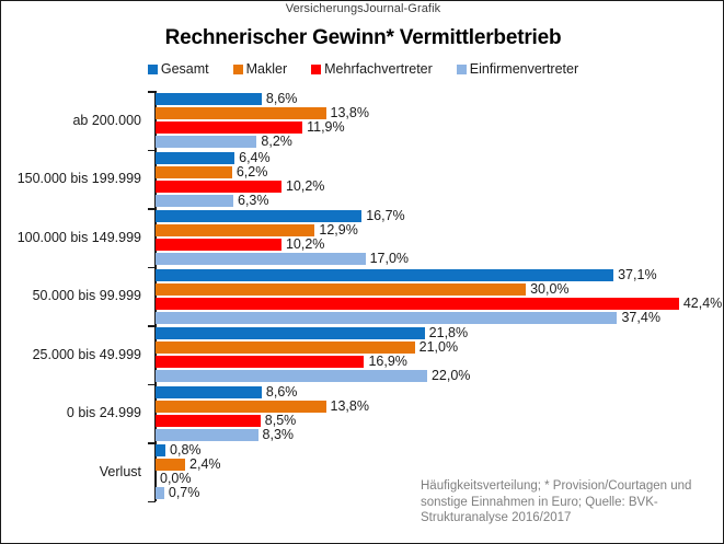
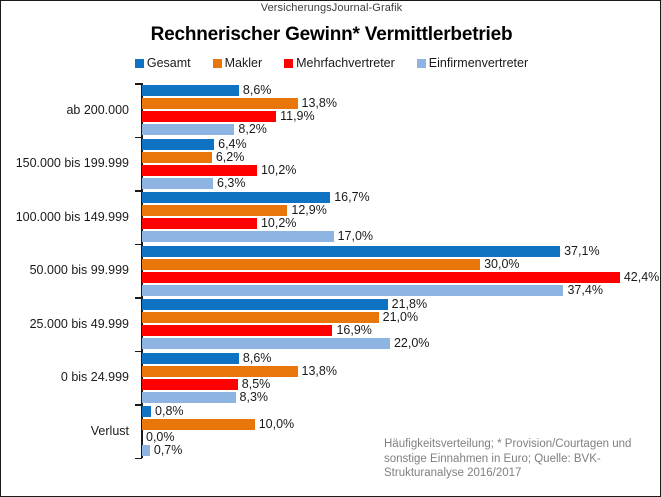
Makler/Verlust: 2,4% -> 10,0%
